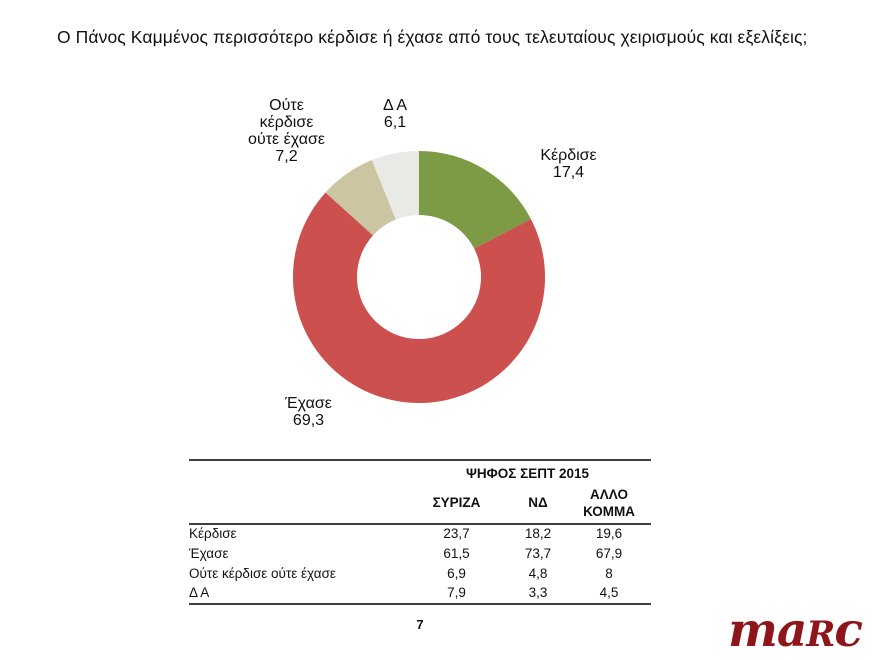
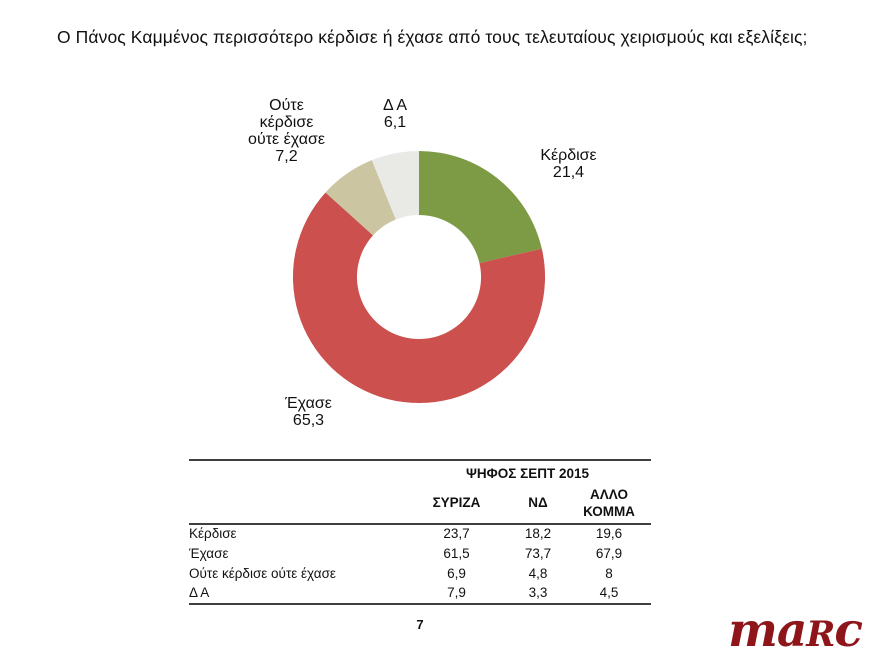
Κέρδισε: 17,4 -> 21,4
Έχασε: 69,3 -> 65,3
